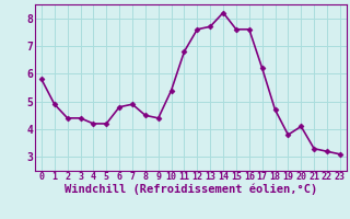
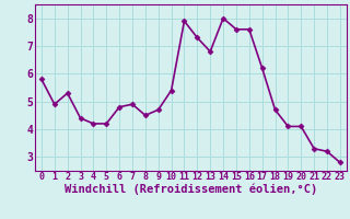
2: 4.4 -> 5.3
9: 4.4 -> 4.7
11: 6.8 -> 7.9
12: 7.6 -> 7.3
13: 7.7 -> 6.8
14: 8.2 -> 8.0
19: 3.8 -> 4.1
23: 3.1 -> 2.8
